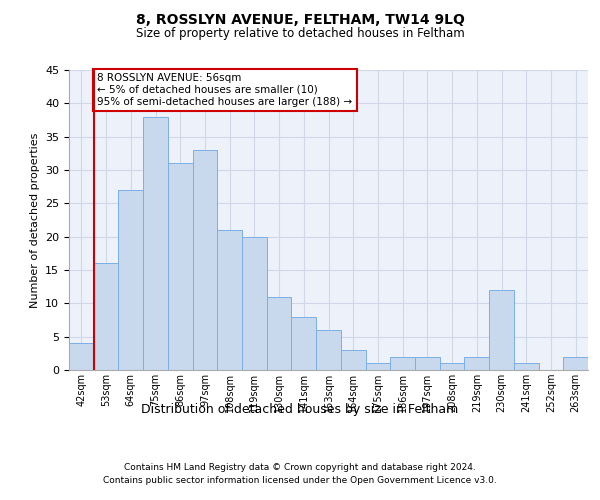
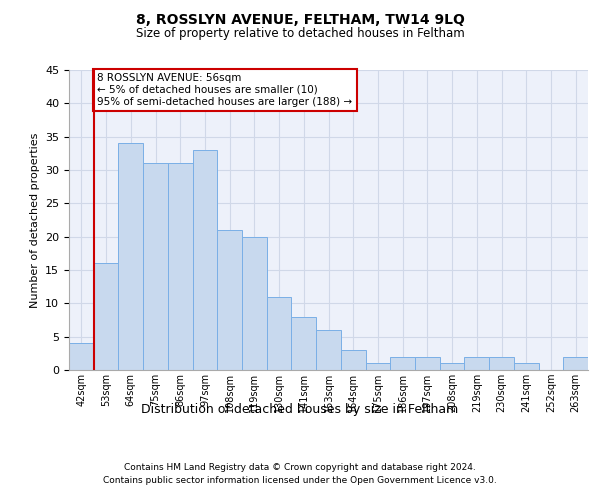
64sqm: 27 -> 34
75sqm: 38 -> 31
230sqm: 12 -> 2
